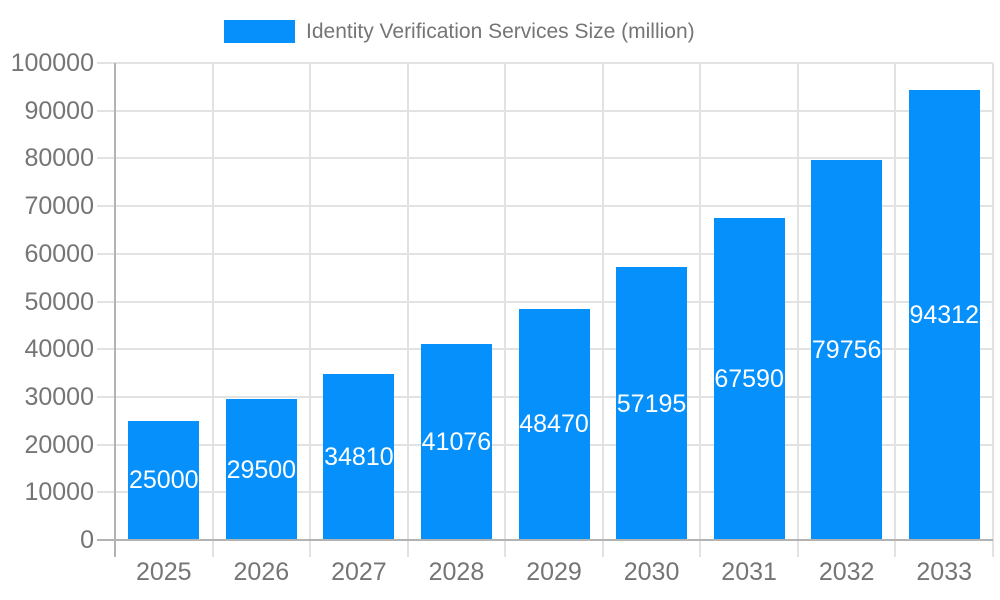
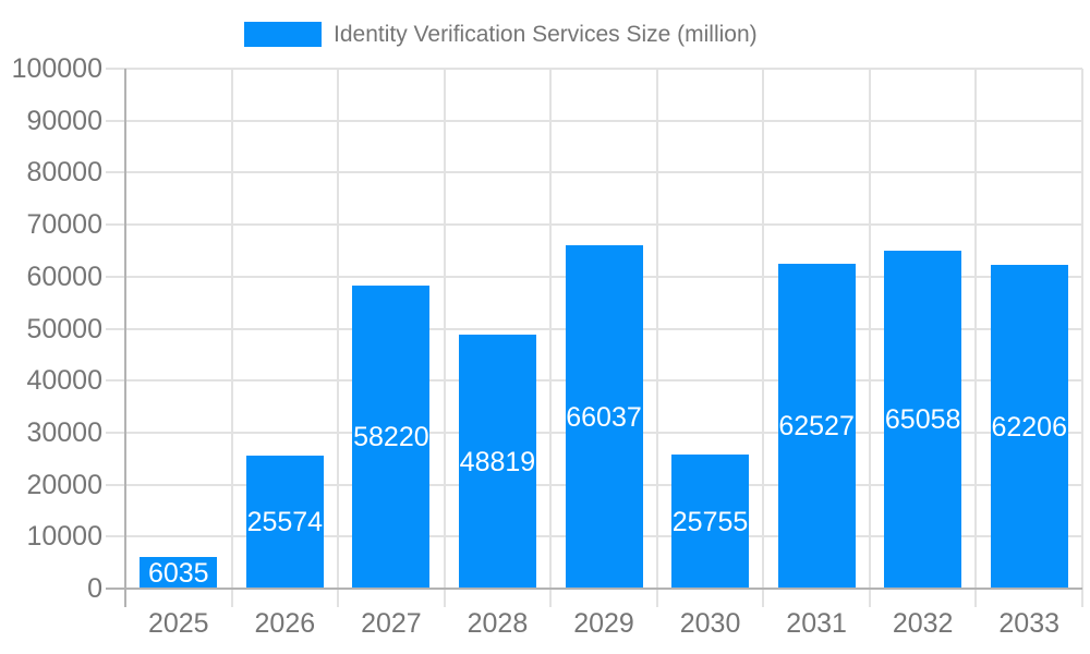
2025: 25000 -> 6035
2026: 29500 -> 25574
2027: 34810 -> 58220
2028: 41076 -> 48819
2029: 48470 -> 66037
2030: 57195 -> 25755
2031: 67590 -> 62527
2032: 79756 -> 65058
2033: 94312 -> 62206
